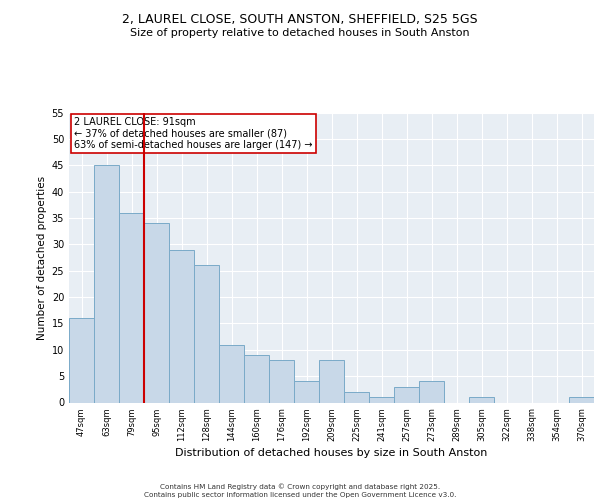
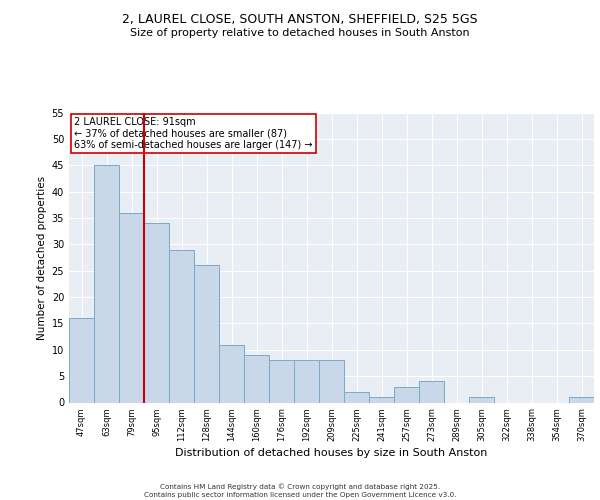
192sqm: 4 -> 8
